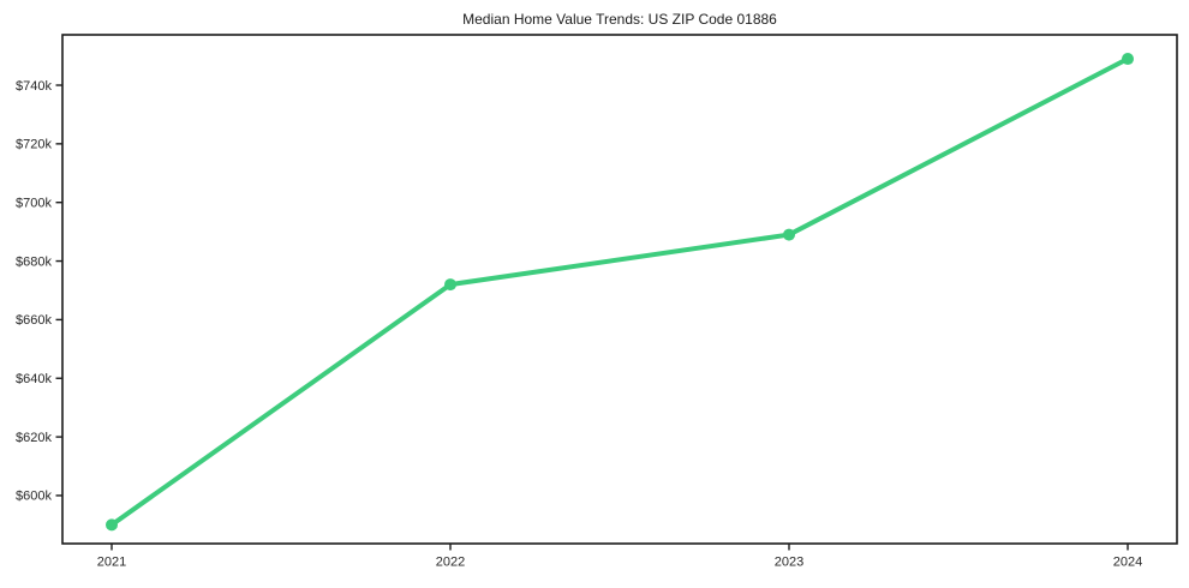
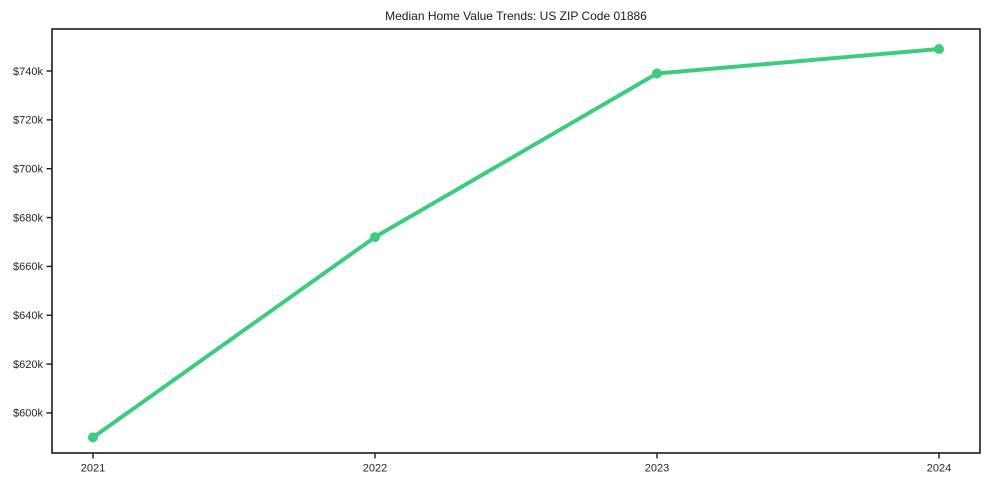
2023: $689k -> $739k
